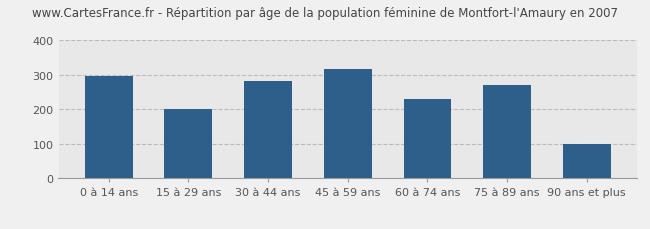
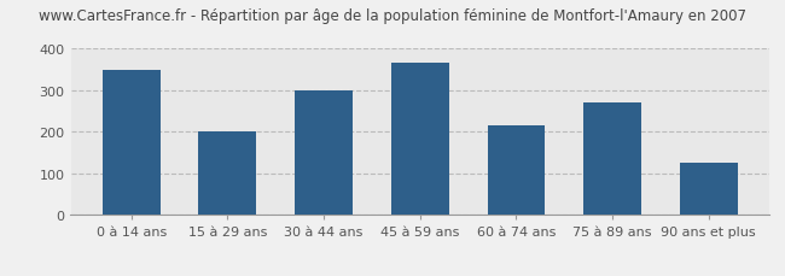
0 à 14 ans: 297 -> 350
30 à 44 ans: 281 -> 300
45 à 59 ans: 317 -> 365
60 à 74 ans: 231 -> 215
90 ans et plus: 101 -> 125
